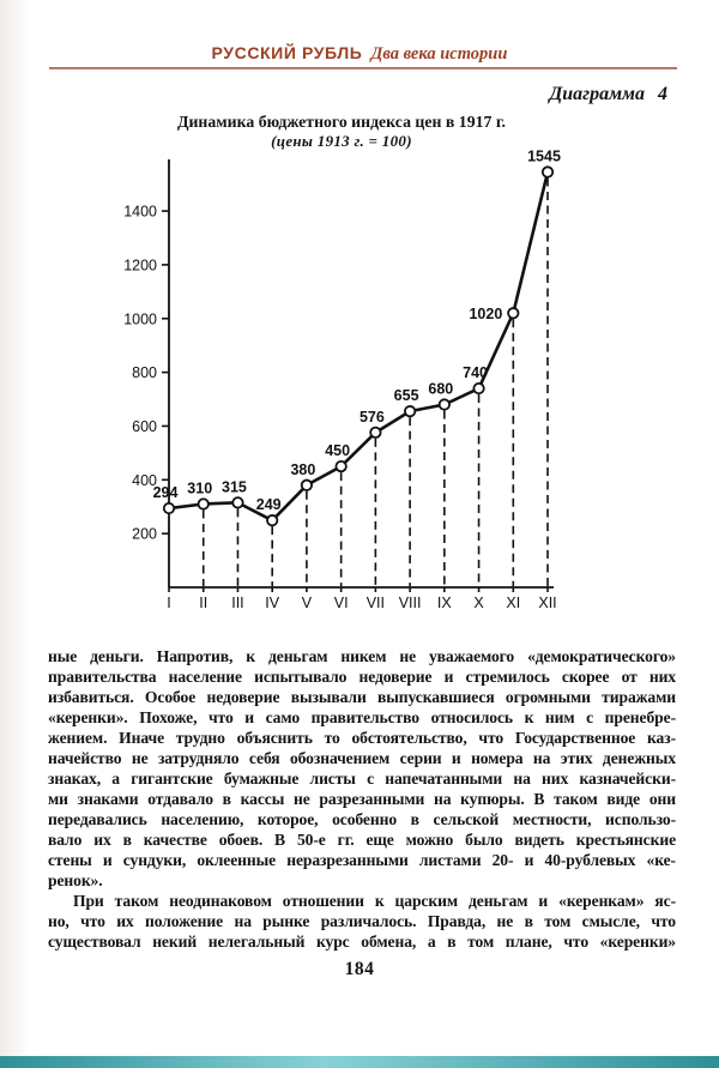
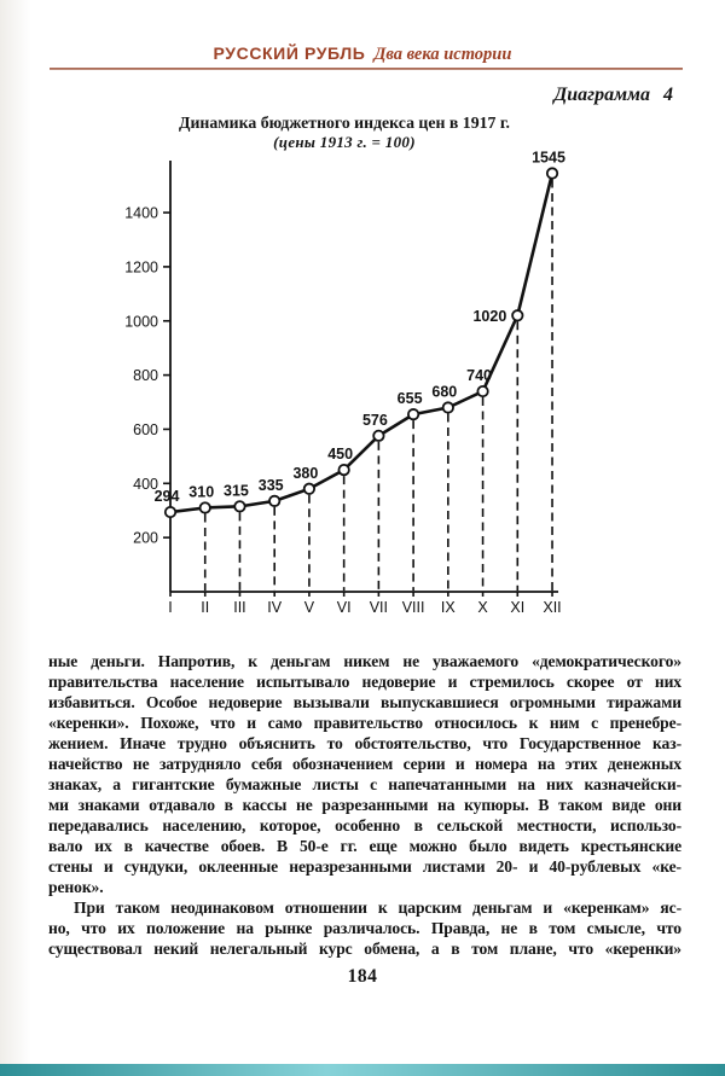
IV: 249 -> 335
